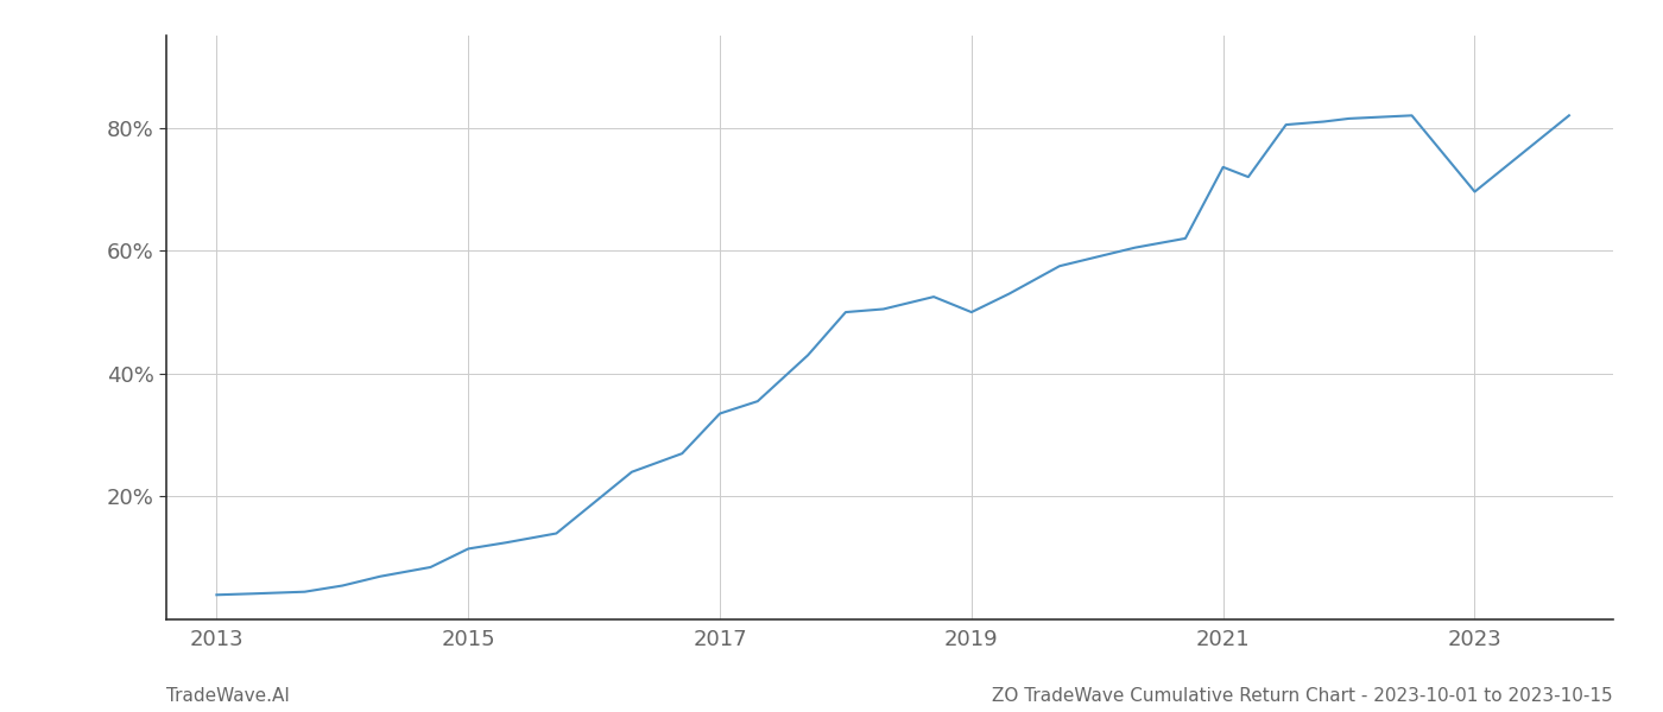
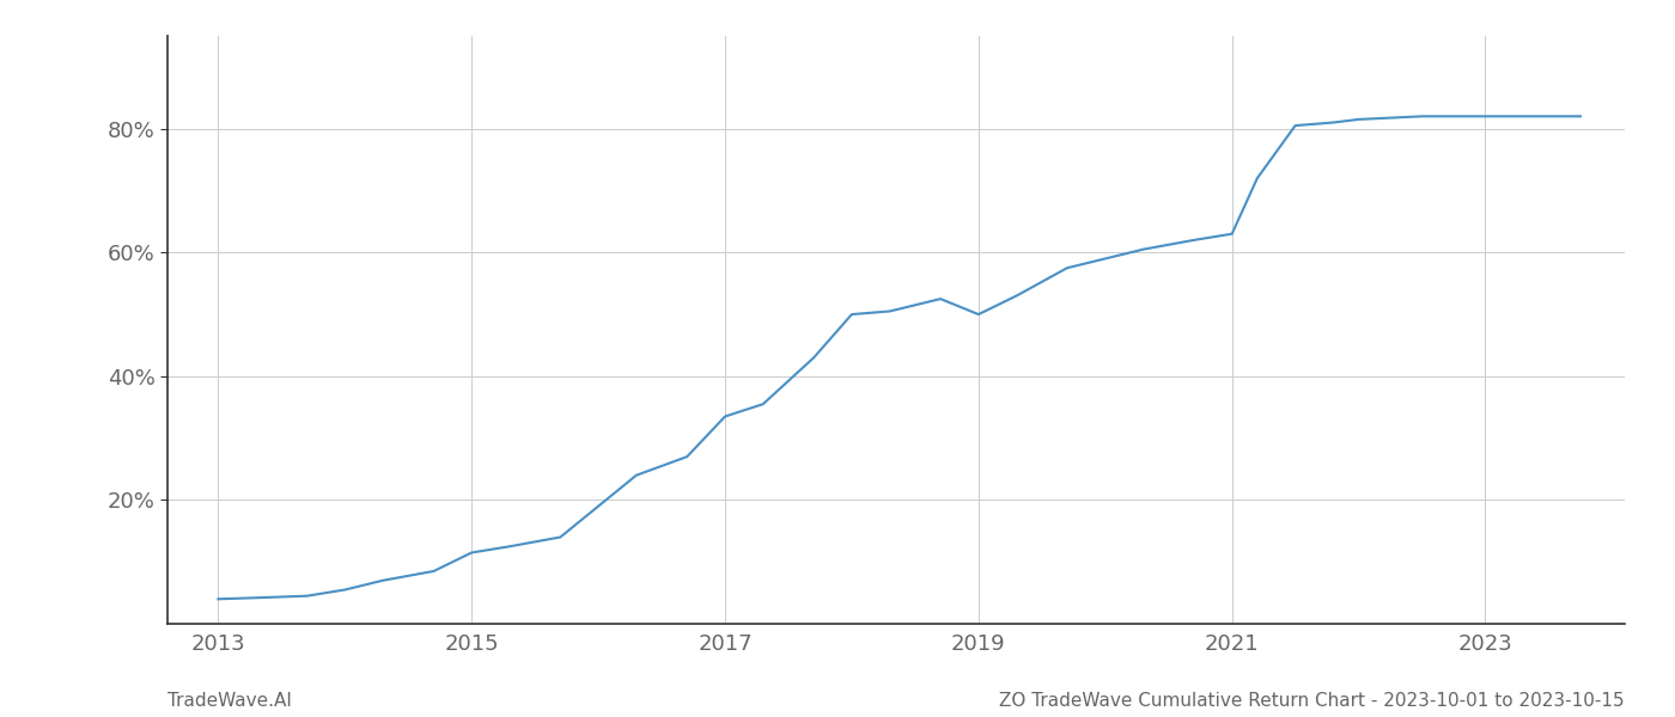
2021: 73.6% -> 63.0%
2023: 69.6% -> 82.0%
